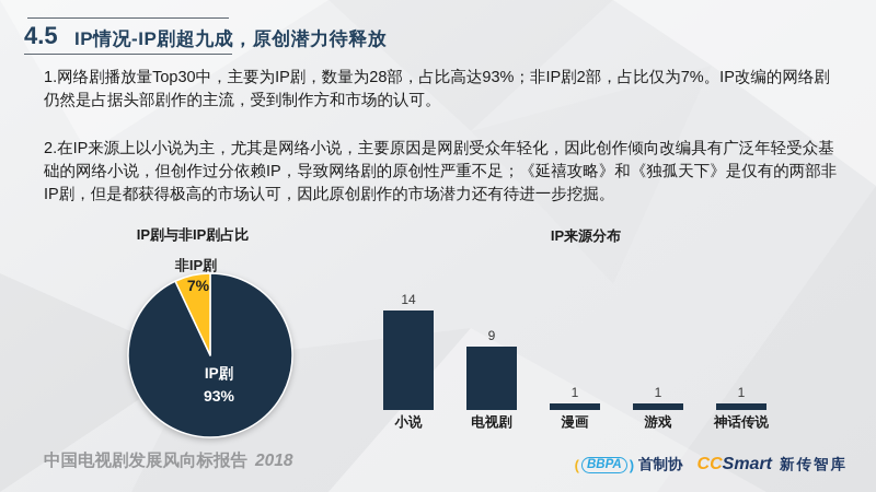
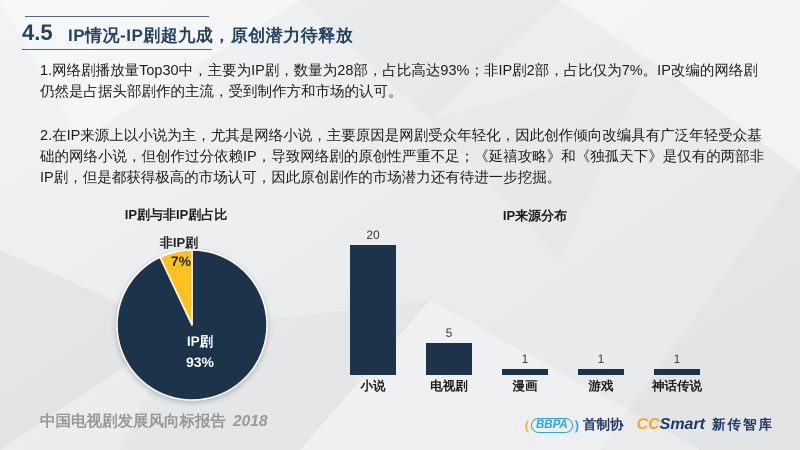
IP来源分布/小说: 14 -> 20
IP来源分布/电视剧: 9 -> 5
